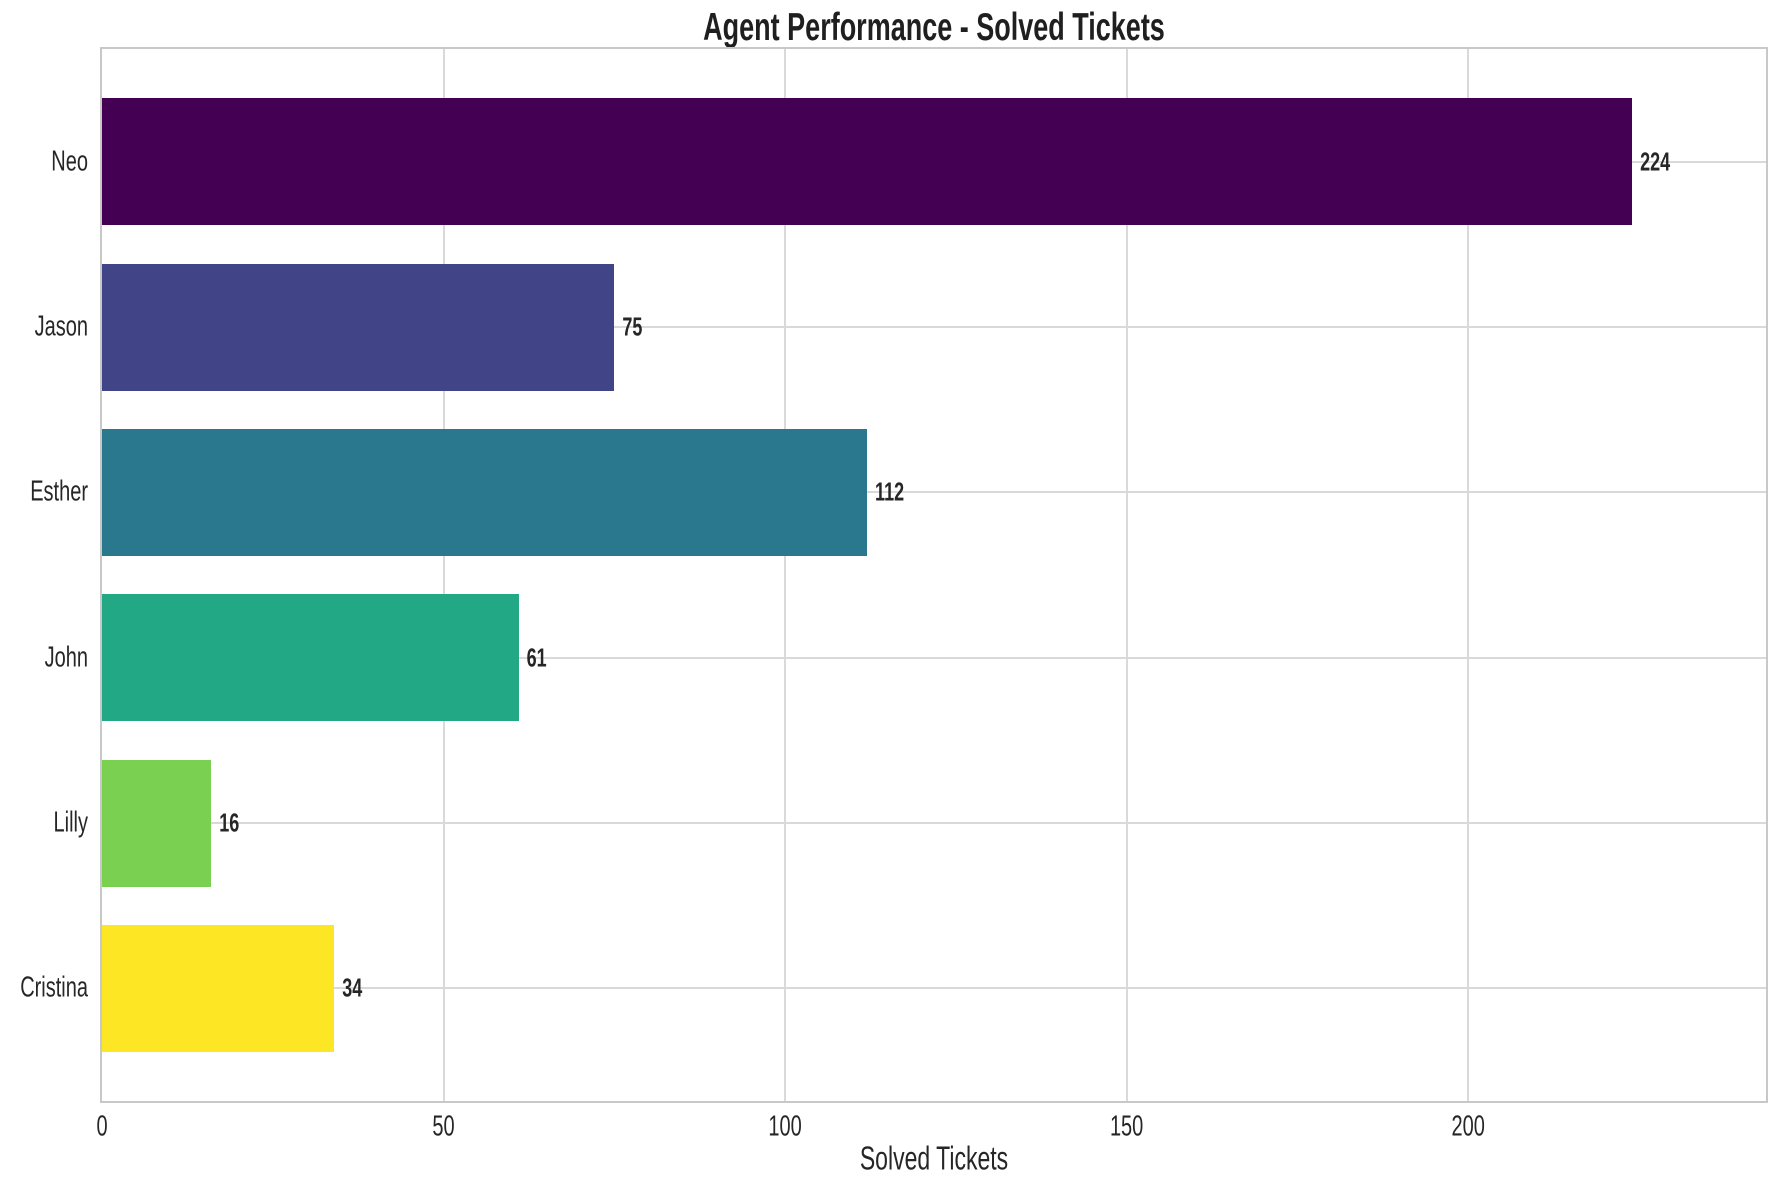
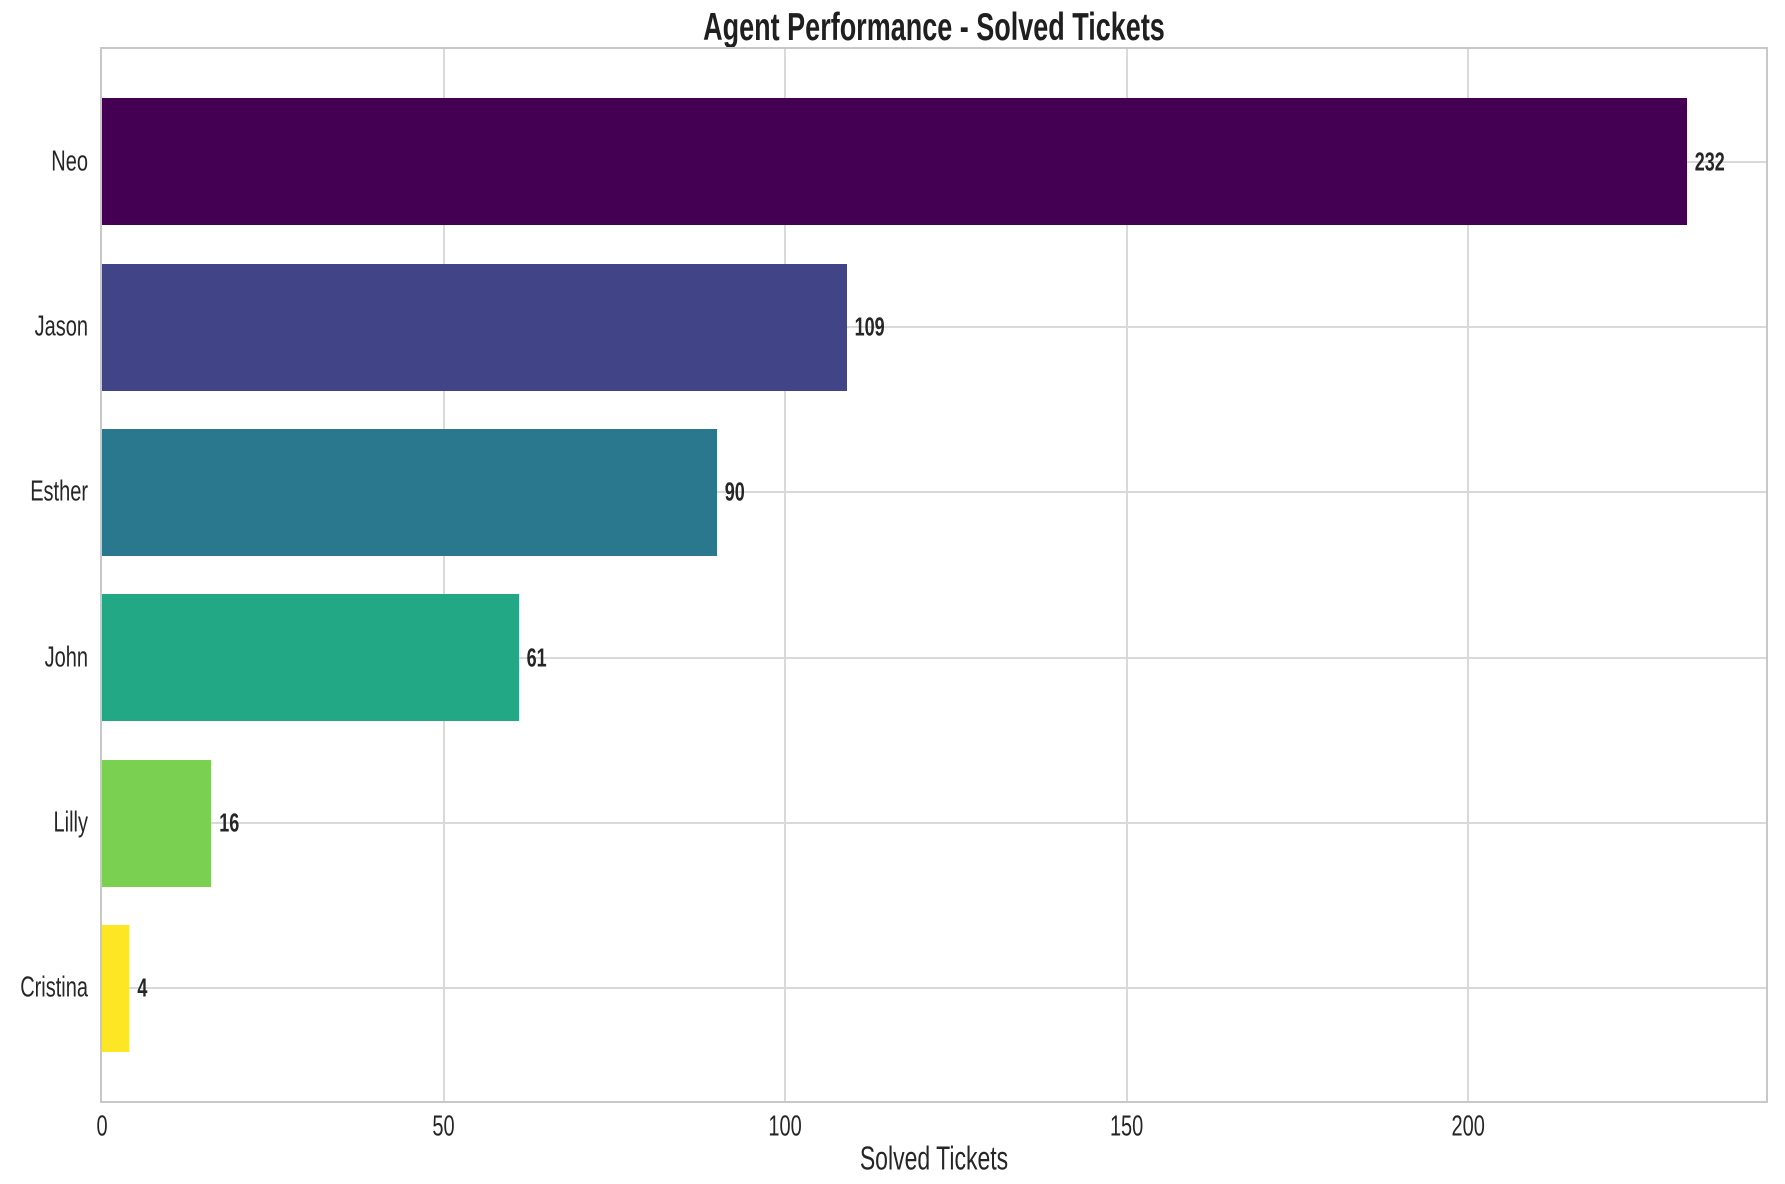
Neo: 224 -> 232
Jason: 75 -> 109
Esther: 112 -> 90
Cristina: 34 -> 4
